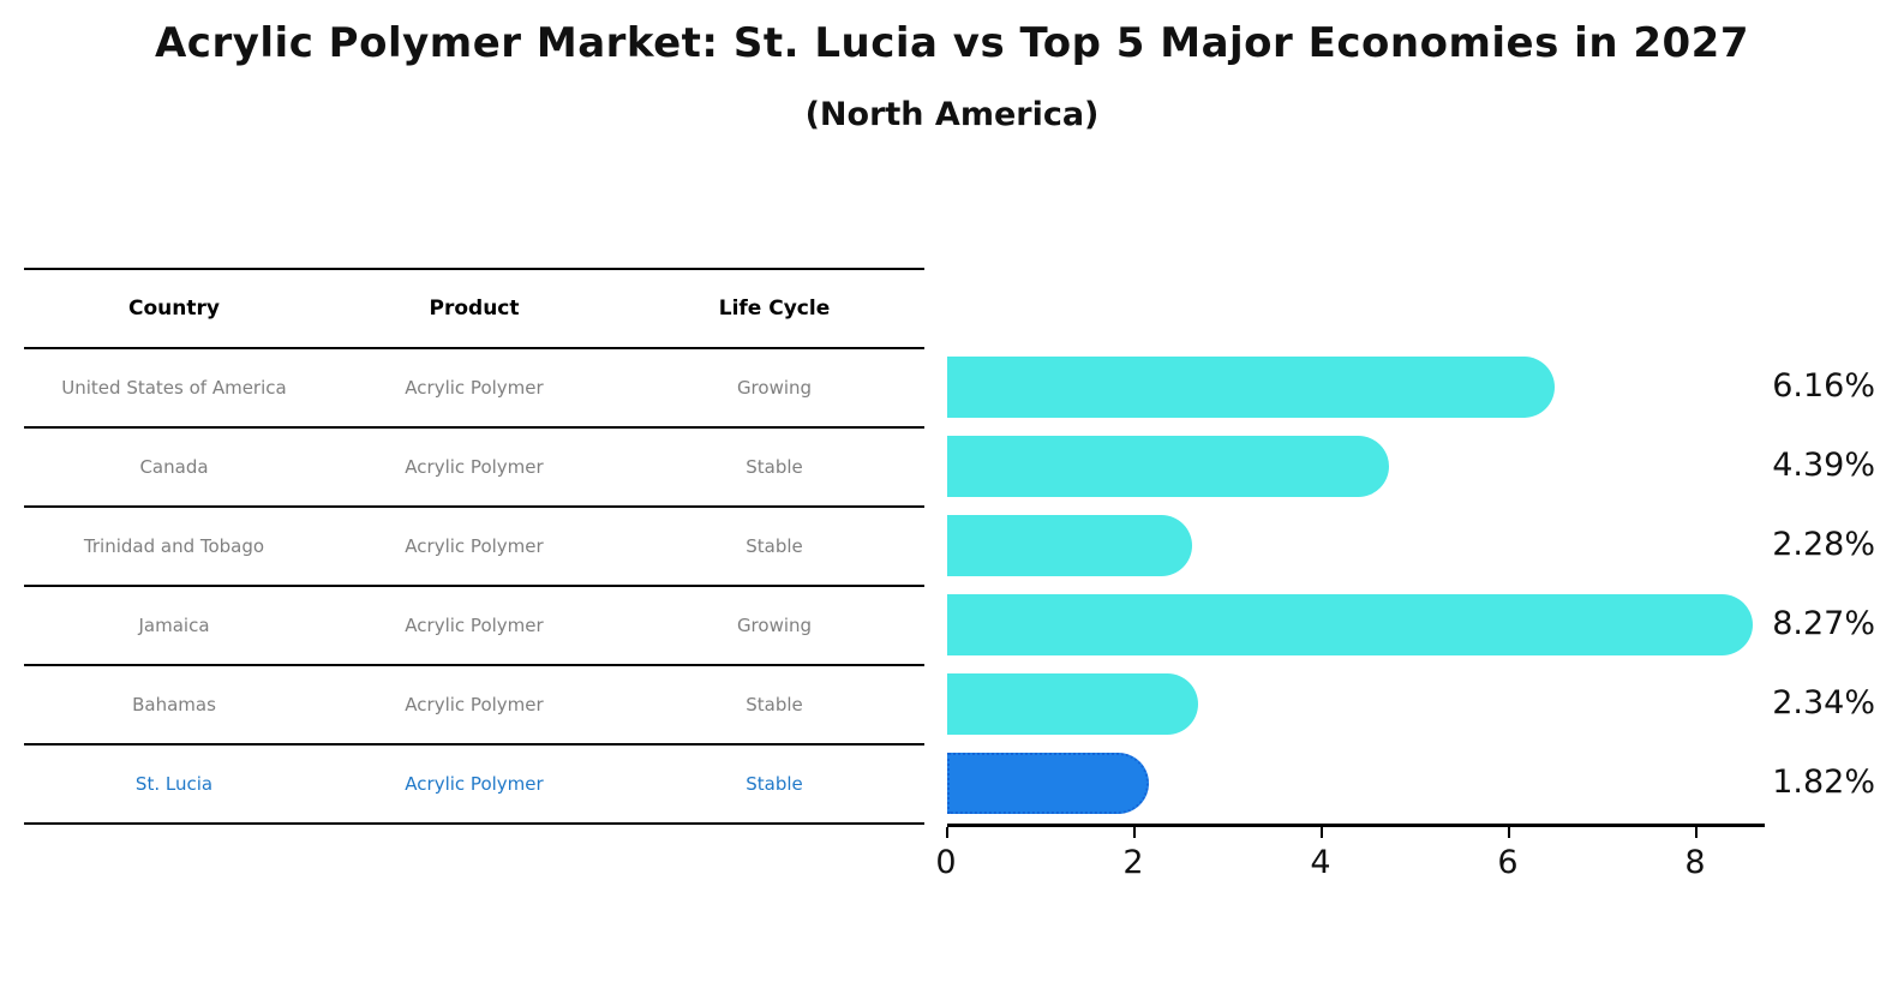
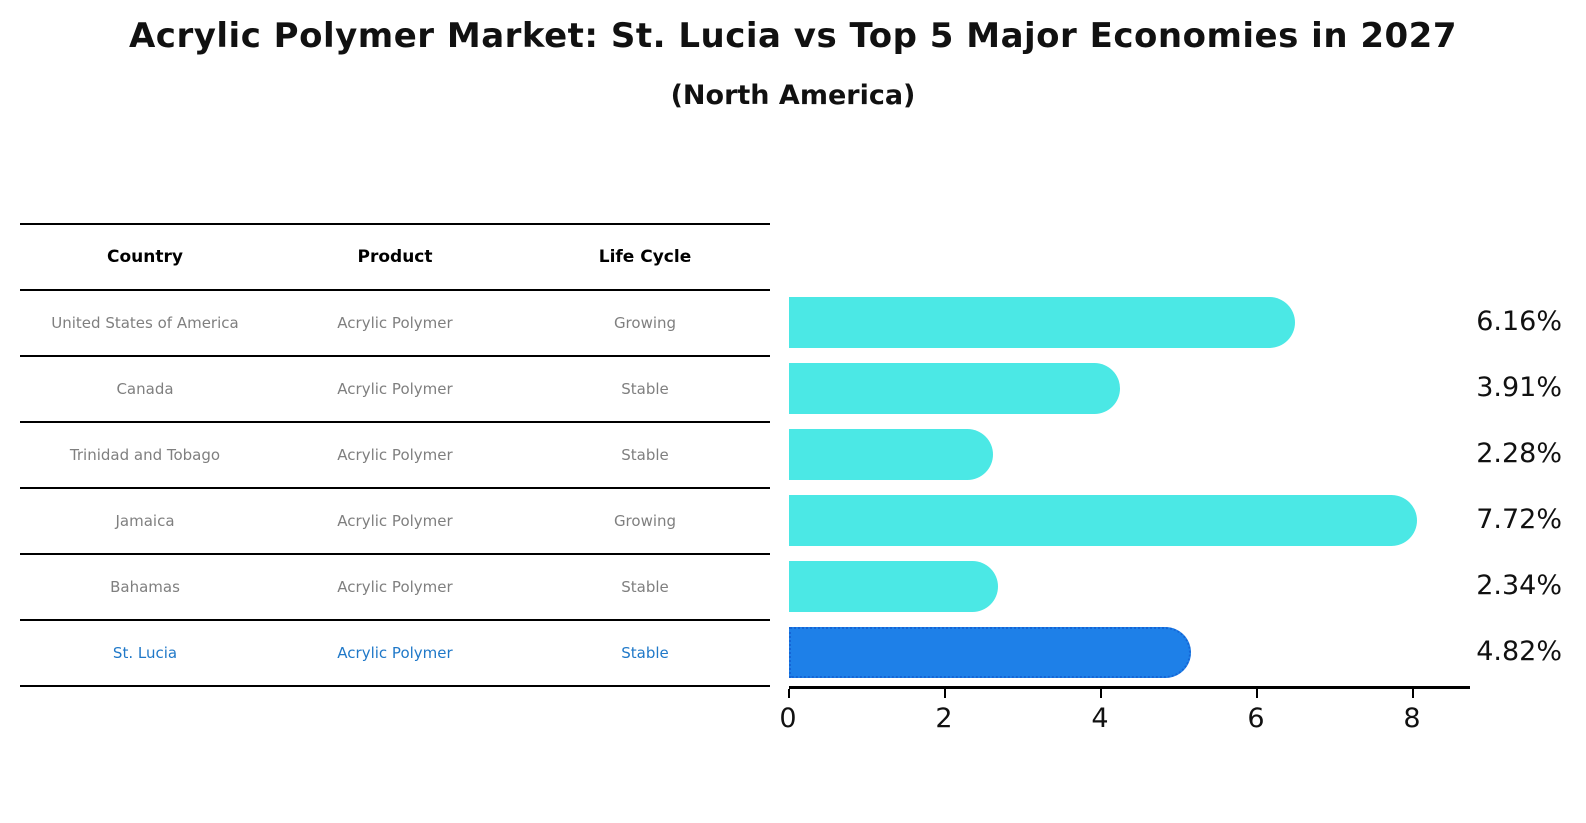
Canada: 4.39% -> 3.91%
Jamaica: 8.27% -> 7.72%
St. Lucia: 1.82% -> 4.82%
